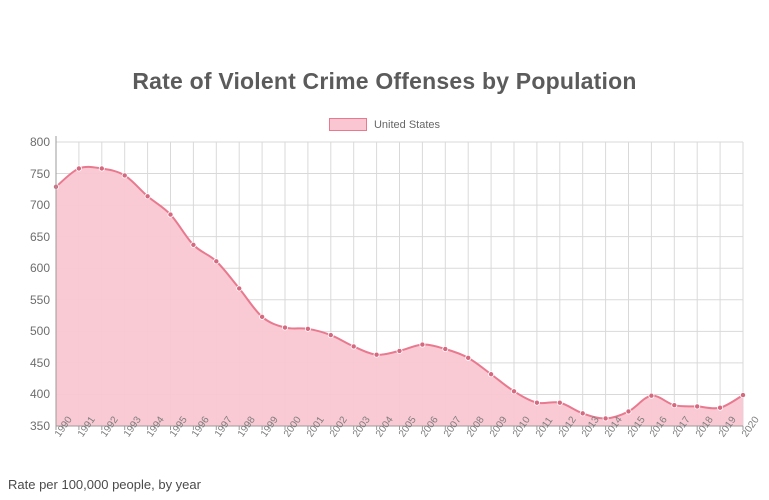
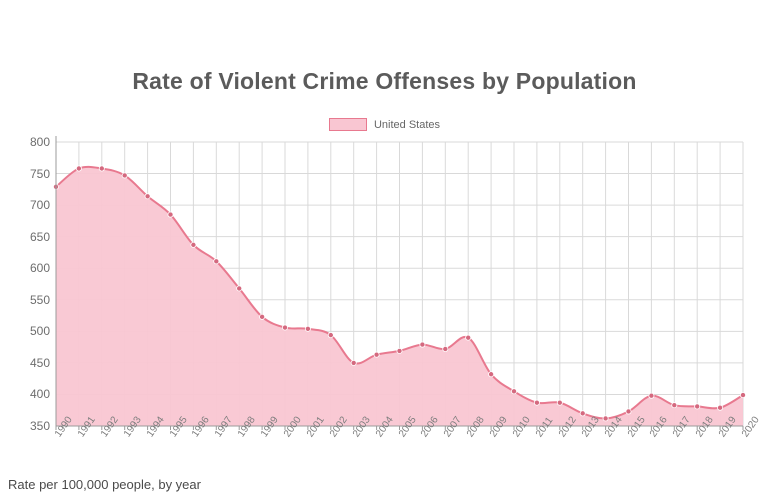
2003: 480 -> 450
2008: 460 -> 490
